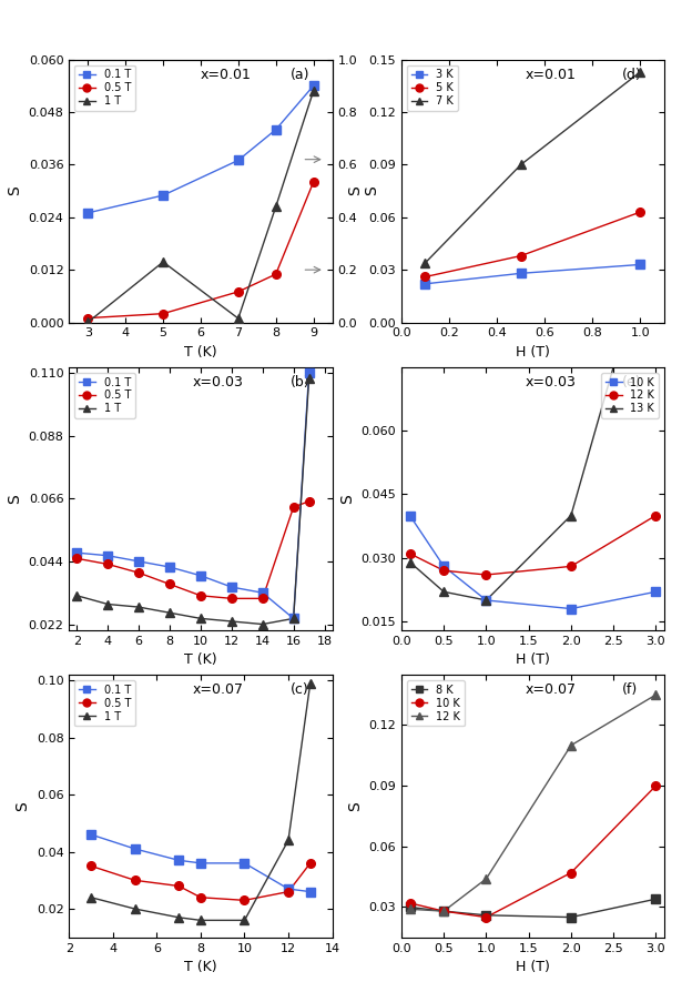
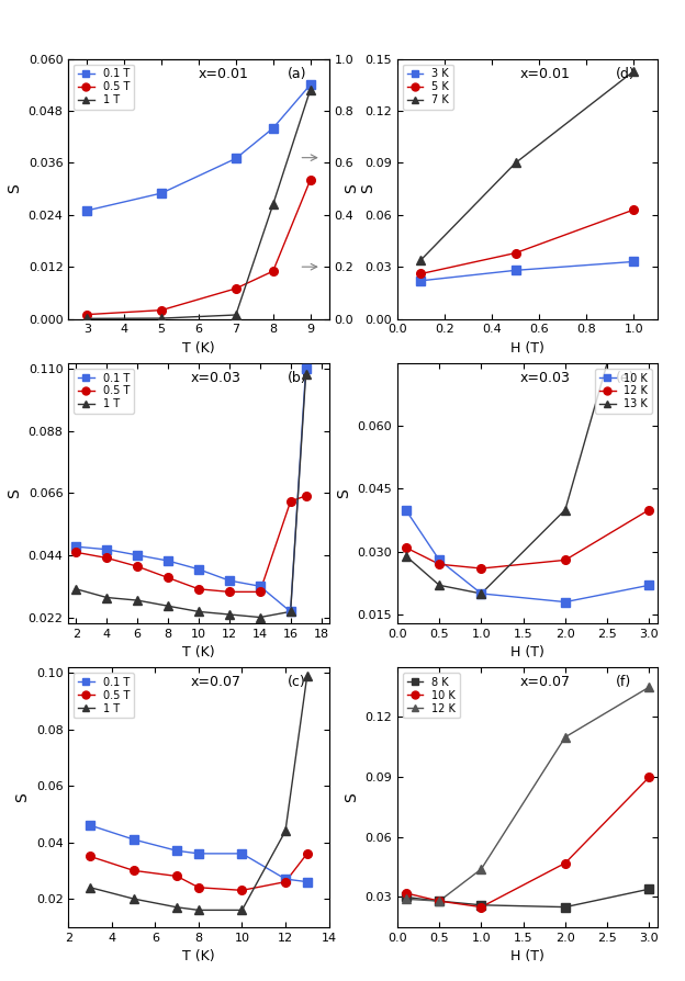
1 T/5: 0.230 -> 0.002
